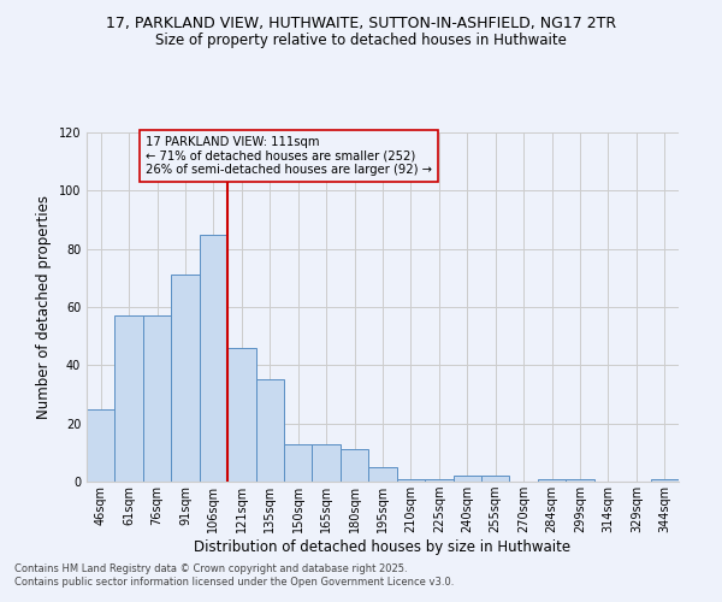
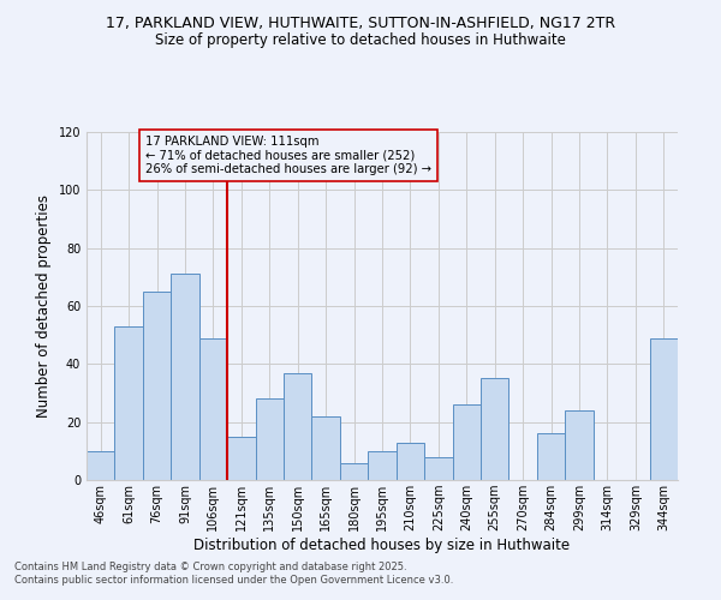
46sqm: 25 -> 10
61sqm: 57 -> 53
76sqm: 57 -> 65
106sqm: 85 -> 49
121sqm: 46 -> 15
135sqm: 35 -> 28
150sqm: 13 -> 37
165sqm: 13 -> 22
180sqm: 11 -> 6
195sqm: 5 -> 10
210sqm: 1 -> 13
225sqm: 1 -> 8
240sqm: 2 -> 26
255sqm: 2 -> 35
284sqm: 1 -> 16
299sqm: 1 -> 24
344sqm: 1 -> 49
